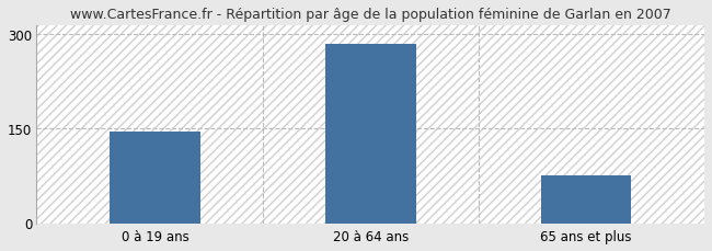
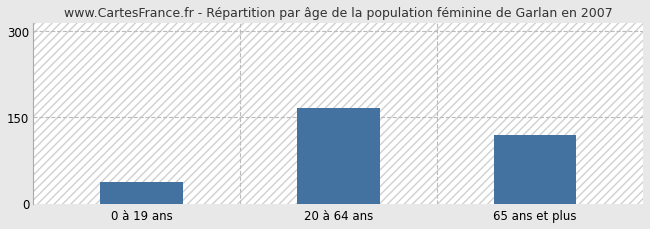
0 à 19 ans: 146 -> 38
20 à 64 ans: 285 -> 166
65 ans et plus: 75 -> 120
